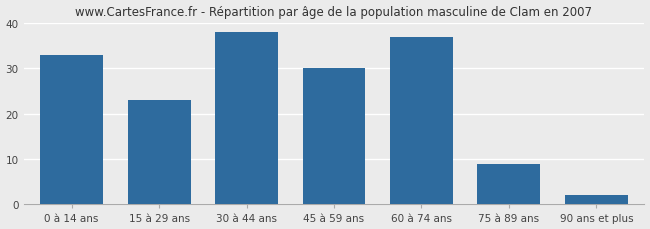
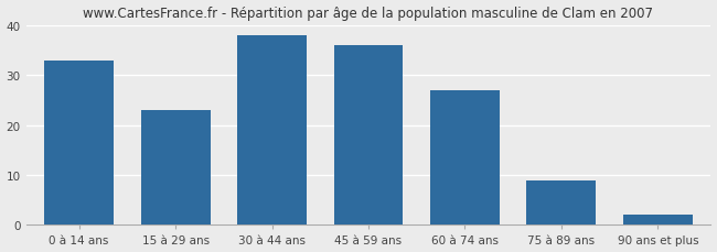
45 à 59 ans: 30 -> 36
60 à 74 ans: 37 -> 27
